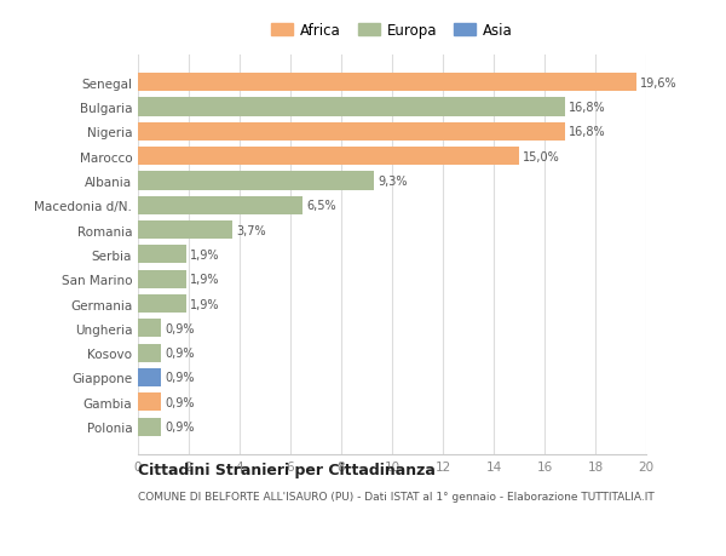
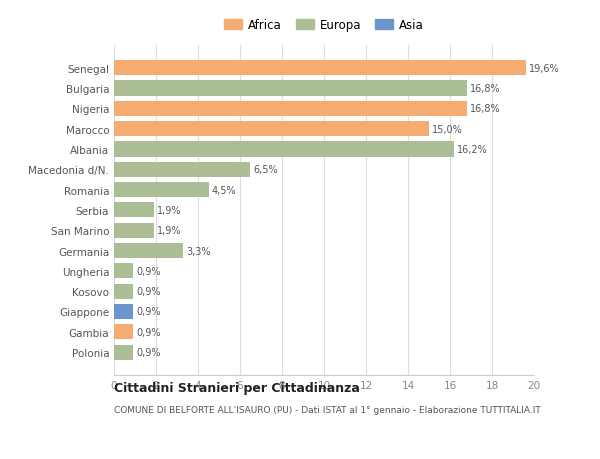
Albania: 9,3% -> 16,2%
Romania: 3,7% -> 4,5%
Germania: 1,9% -> 3,3%
